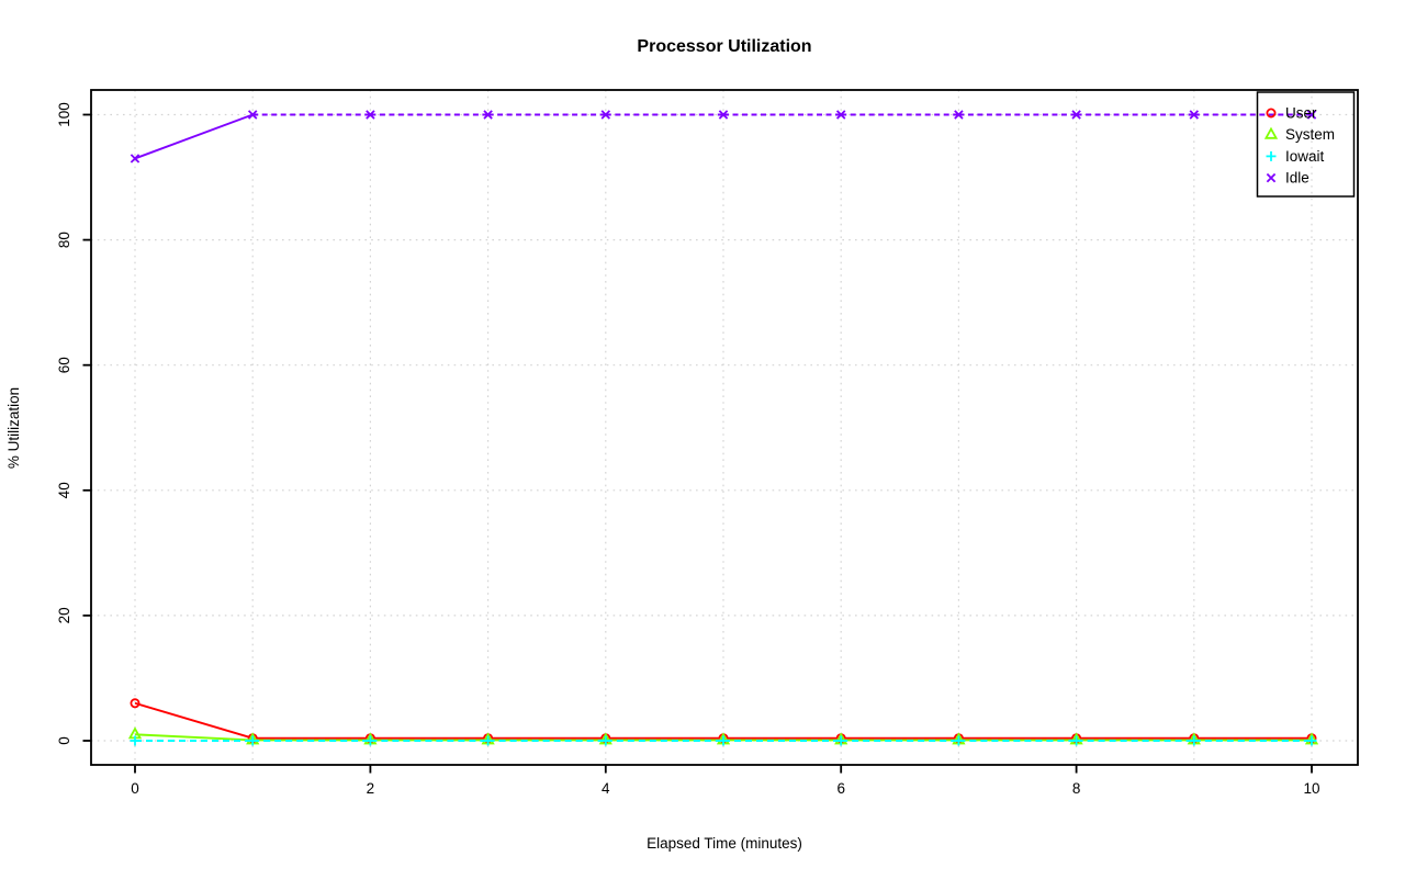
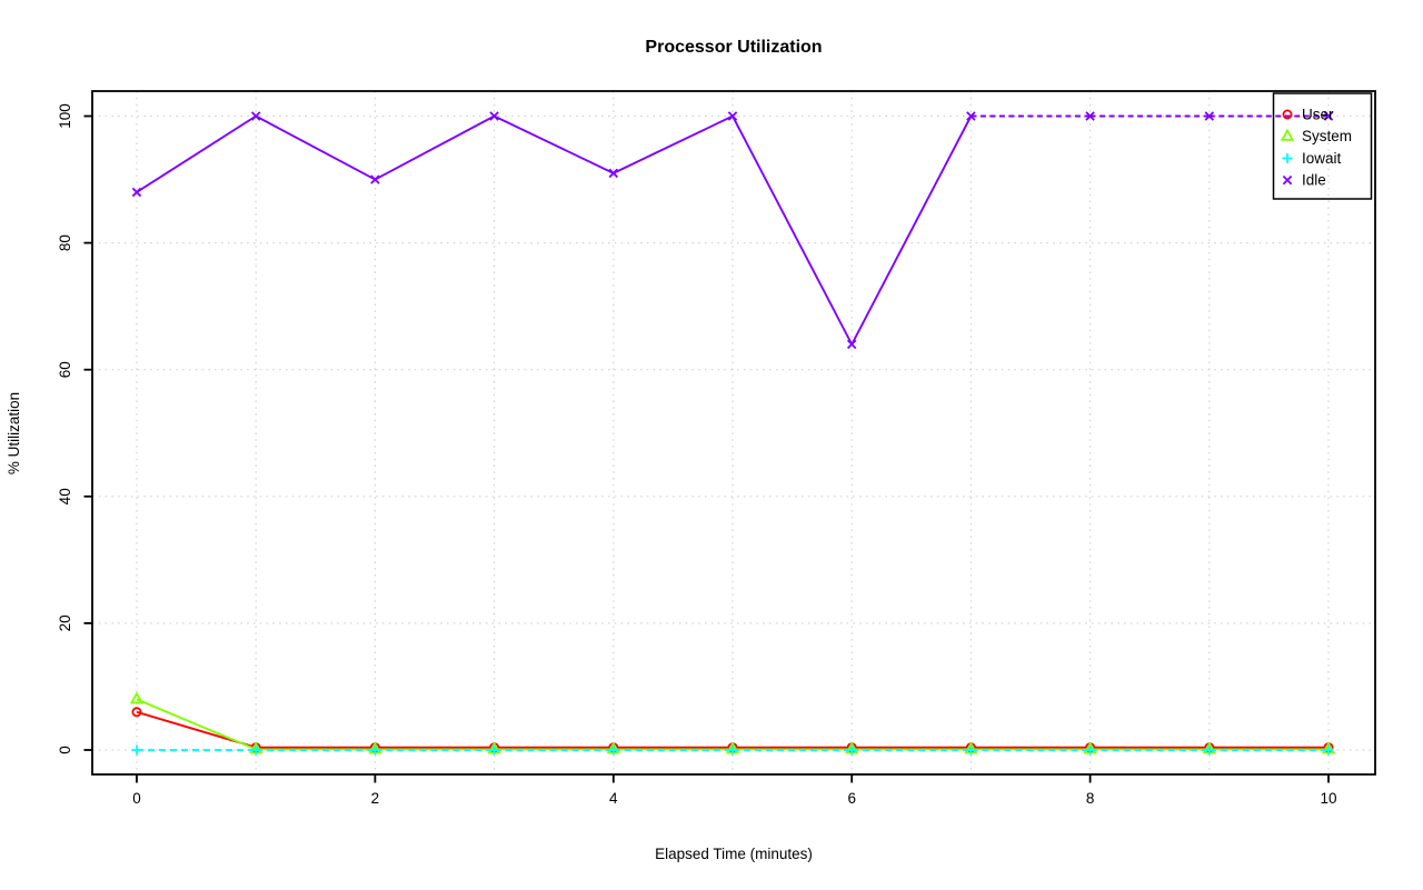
System/0: 1 -> 8
Idle/0: 93 -> 88
Idle/2: 100 -> 90
Idle/4: 100 -> 91
Idle/6: 100 -> 64
